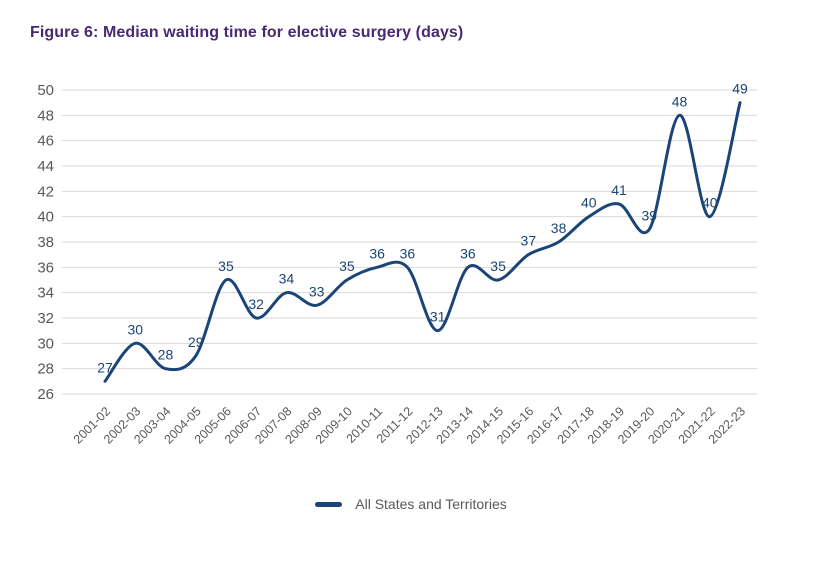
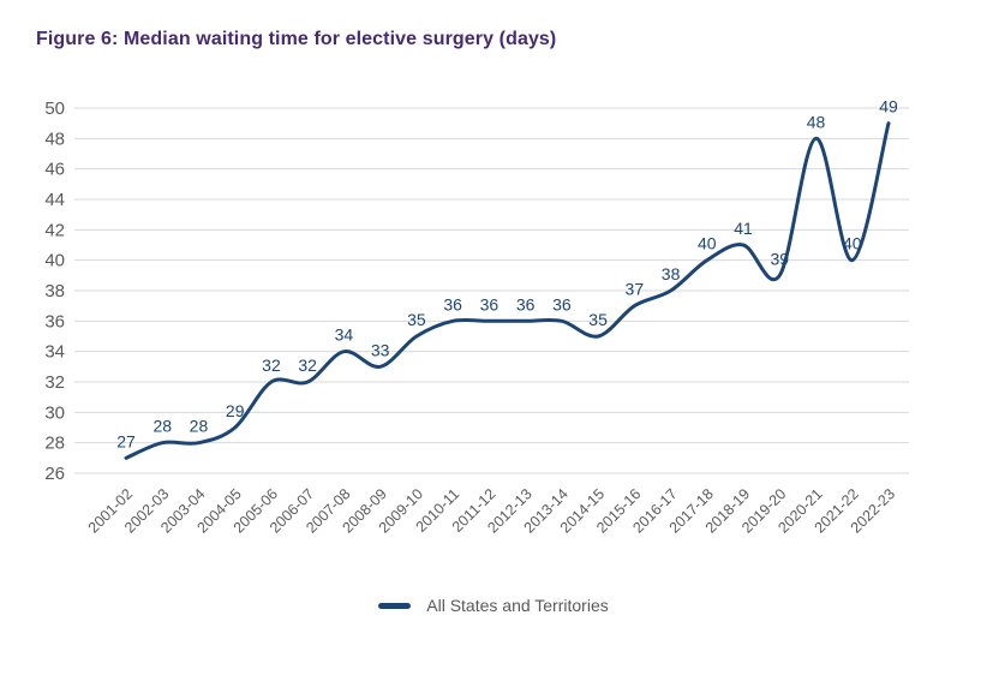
2002-03: 30 -> 28
2005-06: 35 -> 32
2012-13: 31 -> 36
